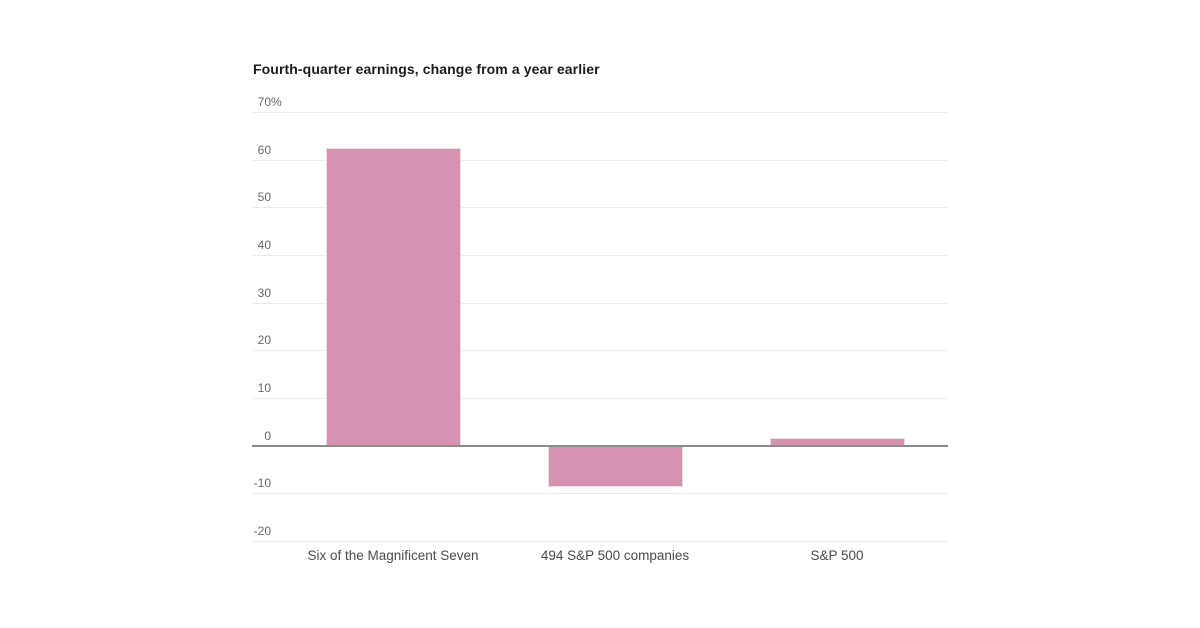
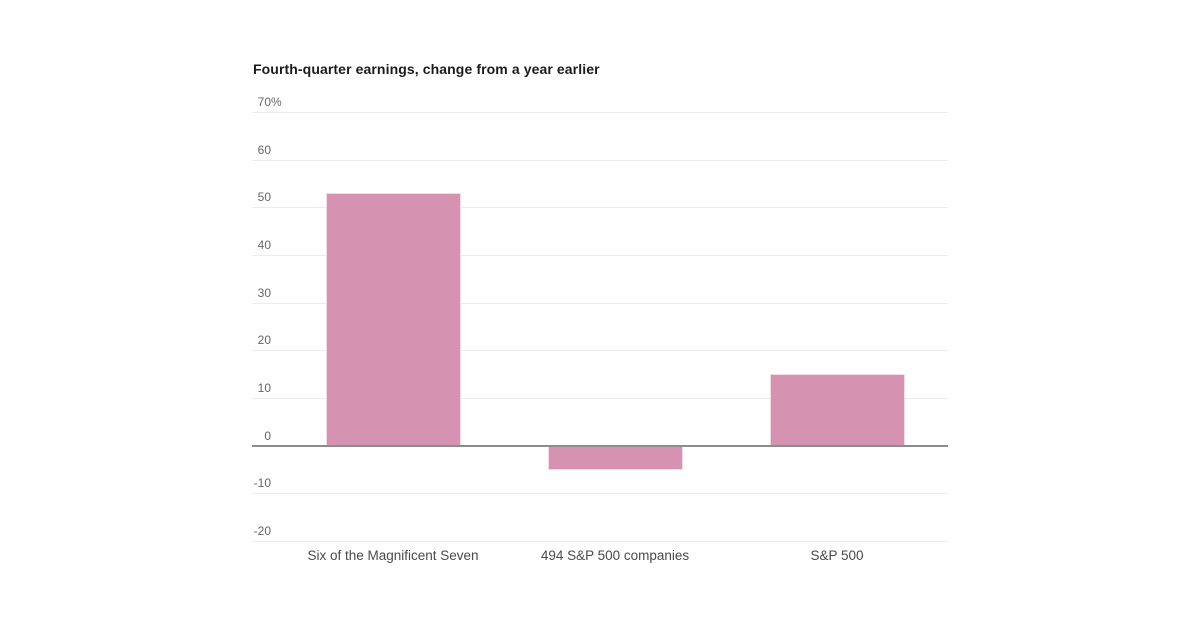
Six of the Magnificent Seven: 62 -> 53
494 S&P 500 companies: -9 -> -5
S&P 500: 2 -> 15
